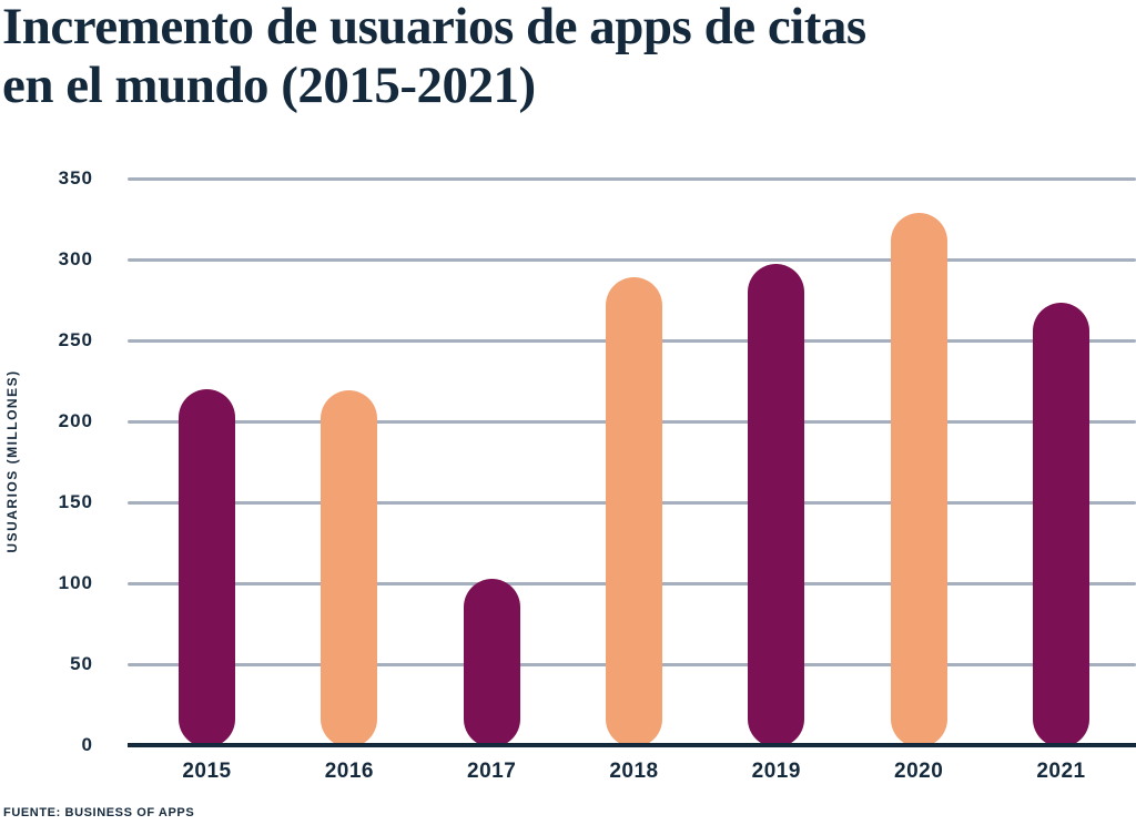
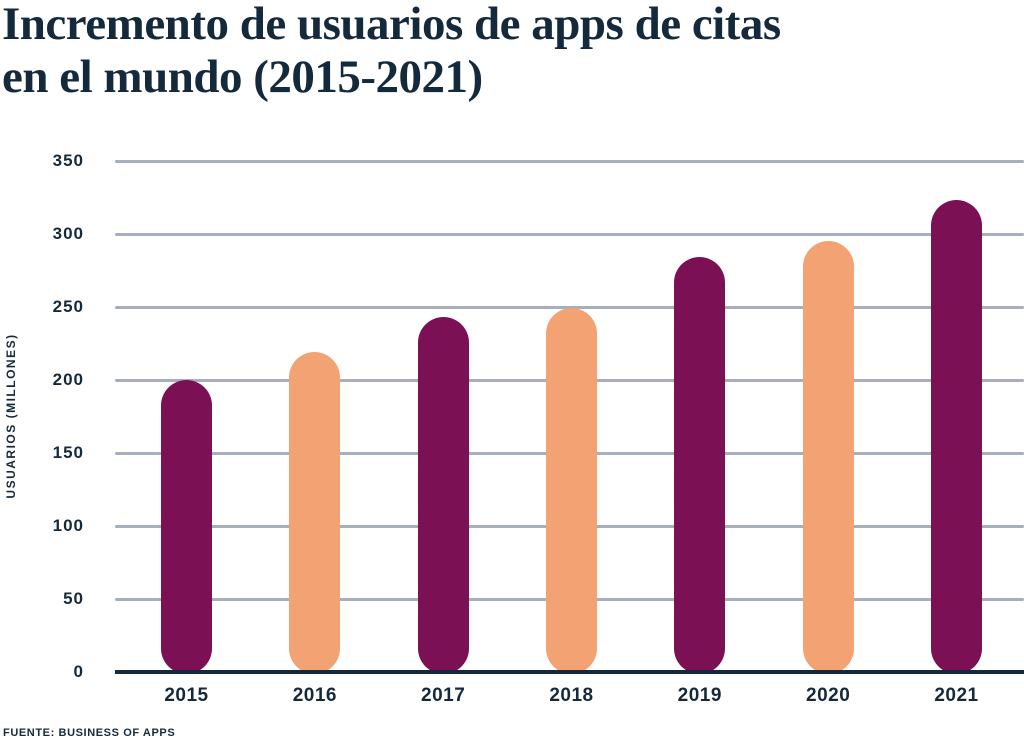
2015: 220 -> 200
2017: 103 -> 243
2018: 289 -> 249
2019: 297 -> 284
2020: 329 -> 295
2021: 273 -> 323
